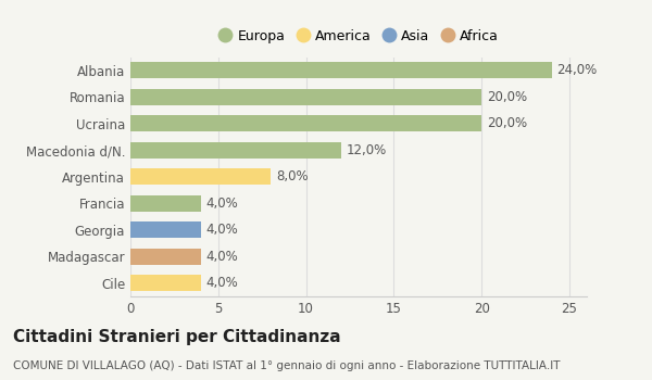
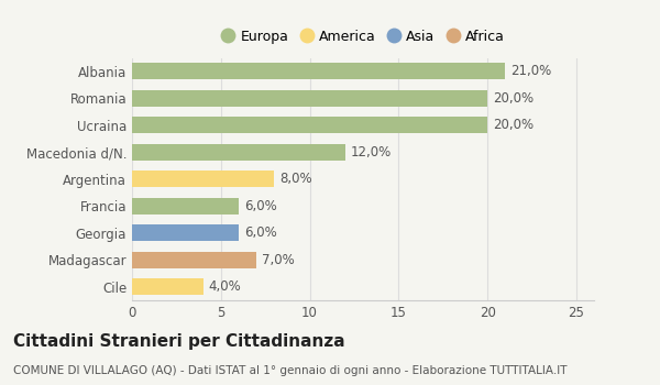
Albania: 24,0% -> 21,0%
Francia: 4,0% -> 6,0%
Georgia: 4,0% -> 6,0%
Madagascar: 4,0% -> 7,0%
